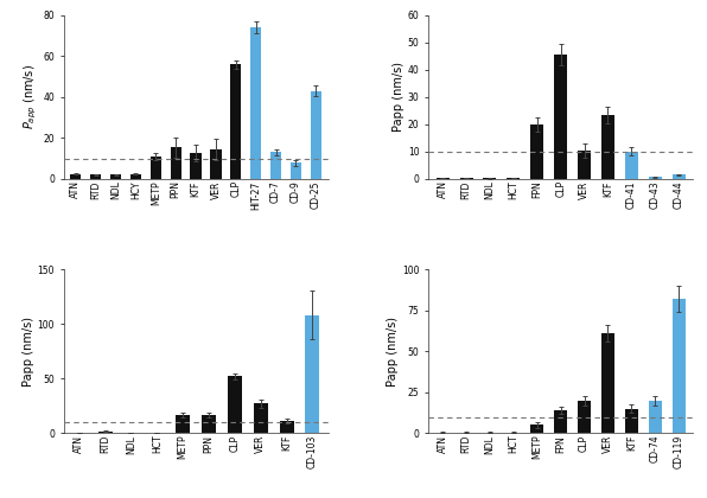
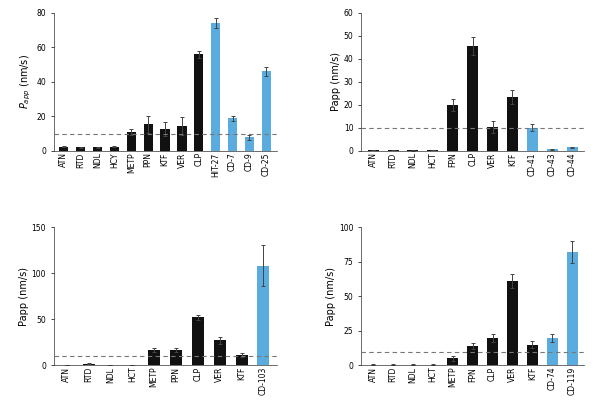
CD-7: 13 -> 19
CD-25: 43 -> 46
